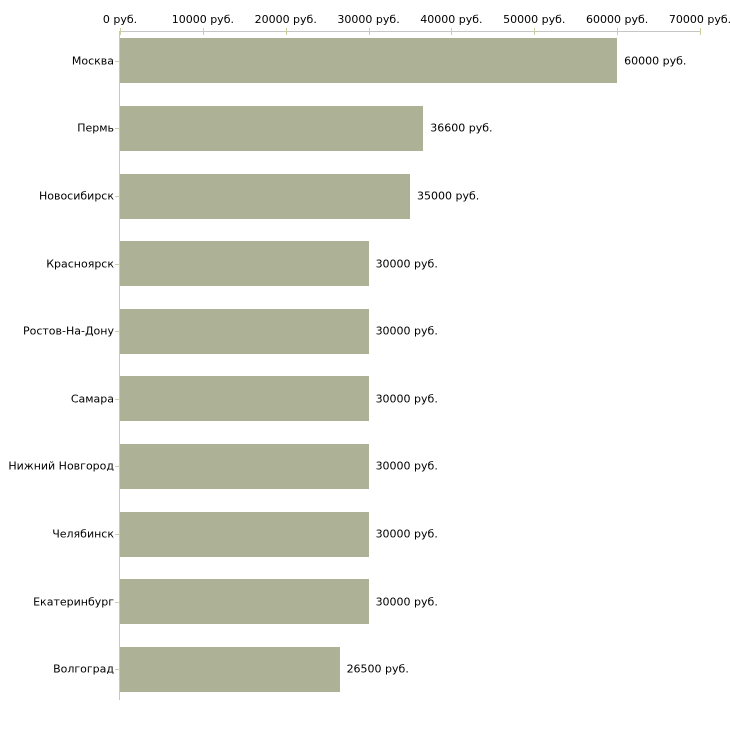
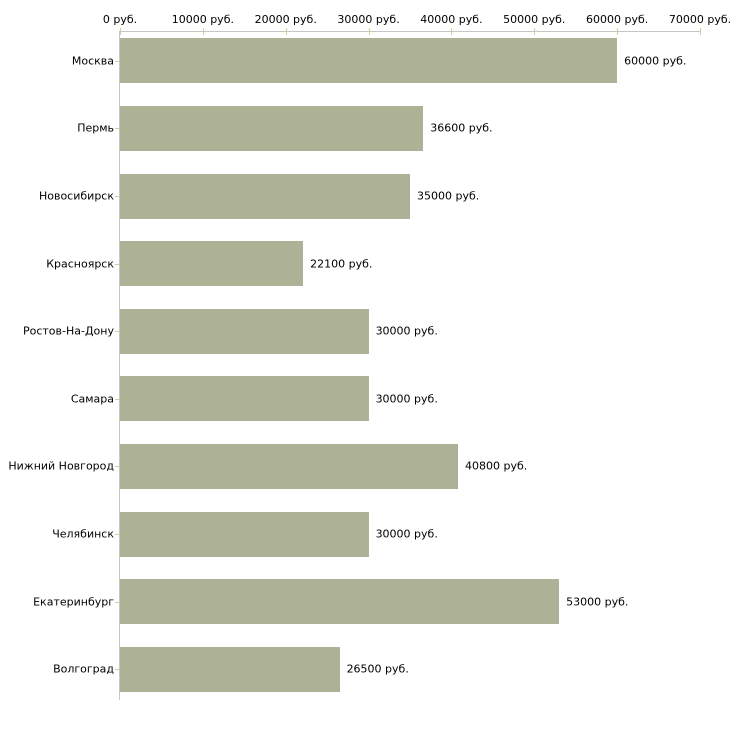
Красноярск: 30000 -> 22100
Нижний Новгород: 30000 -> 40800
Екатеринбург: 30000 -> 53000
